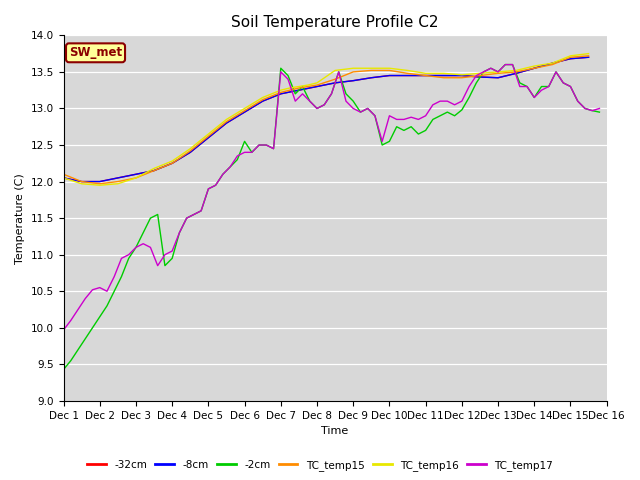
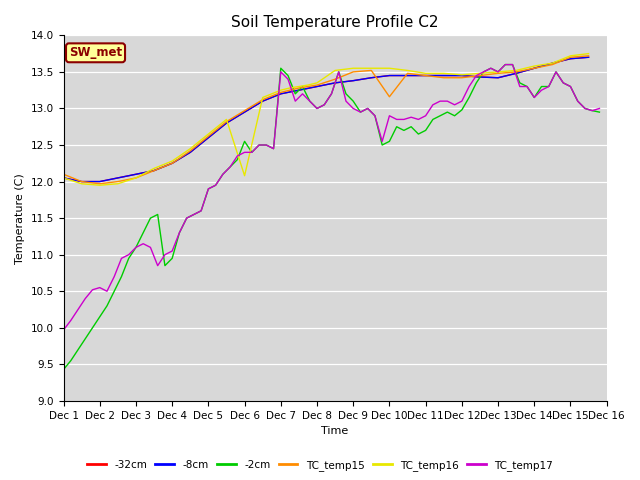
TC_temp16/Dec 6: 13.00 -> 12.08
TC_temp15/Dec 10: 13.52 -> 13.16
